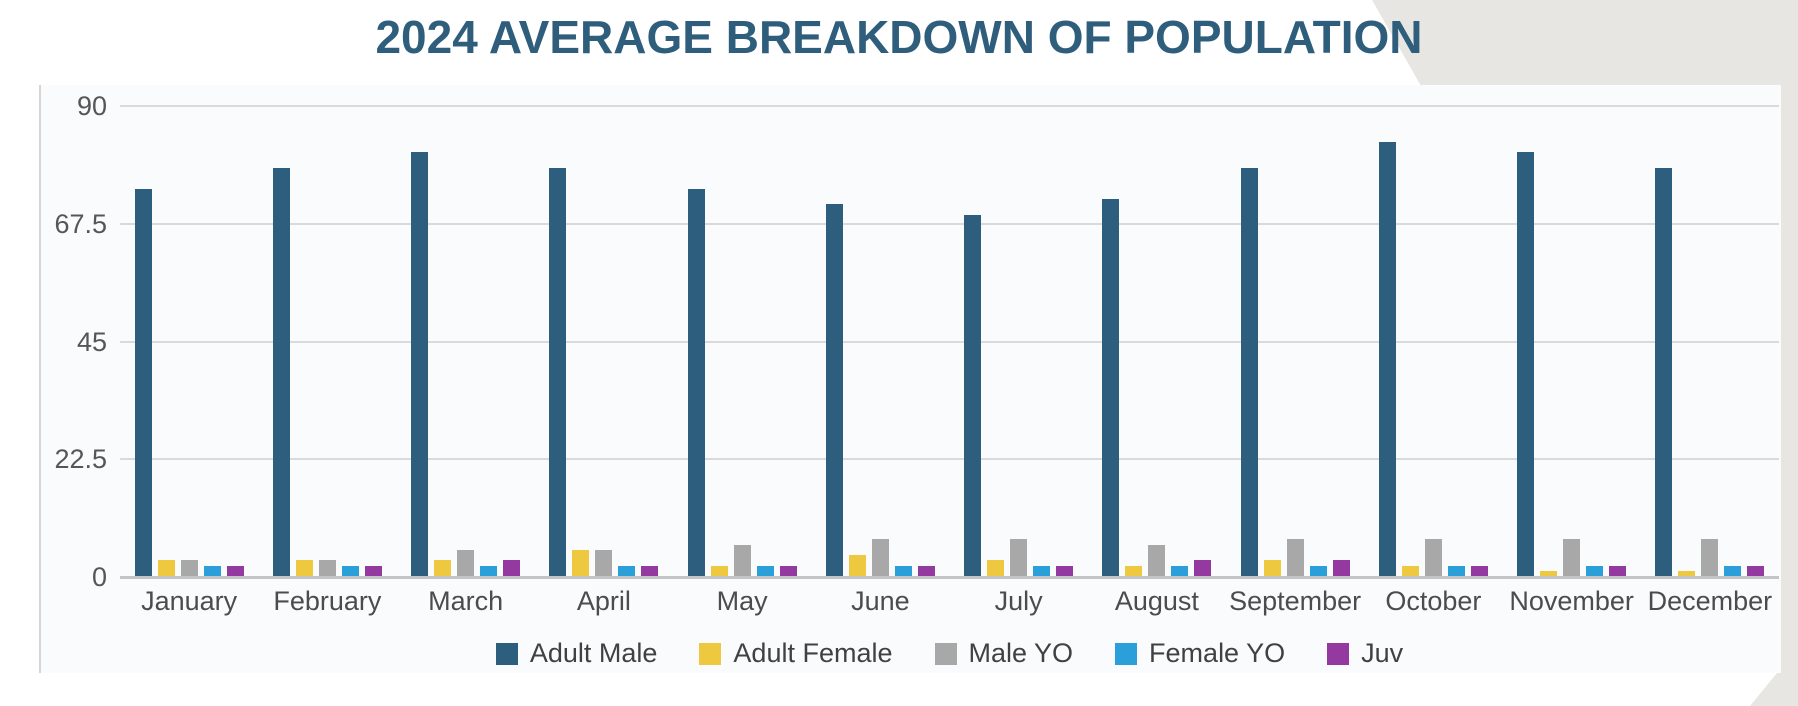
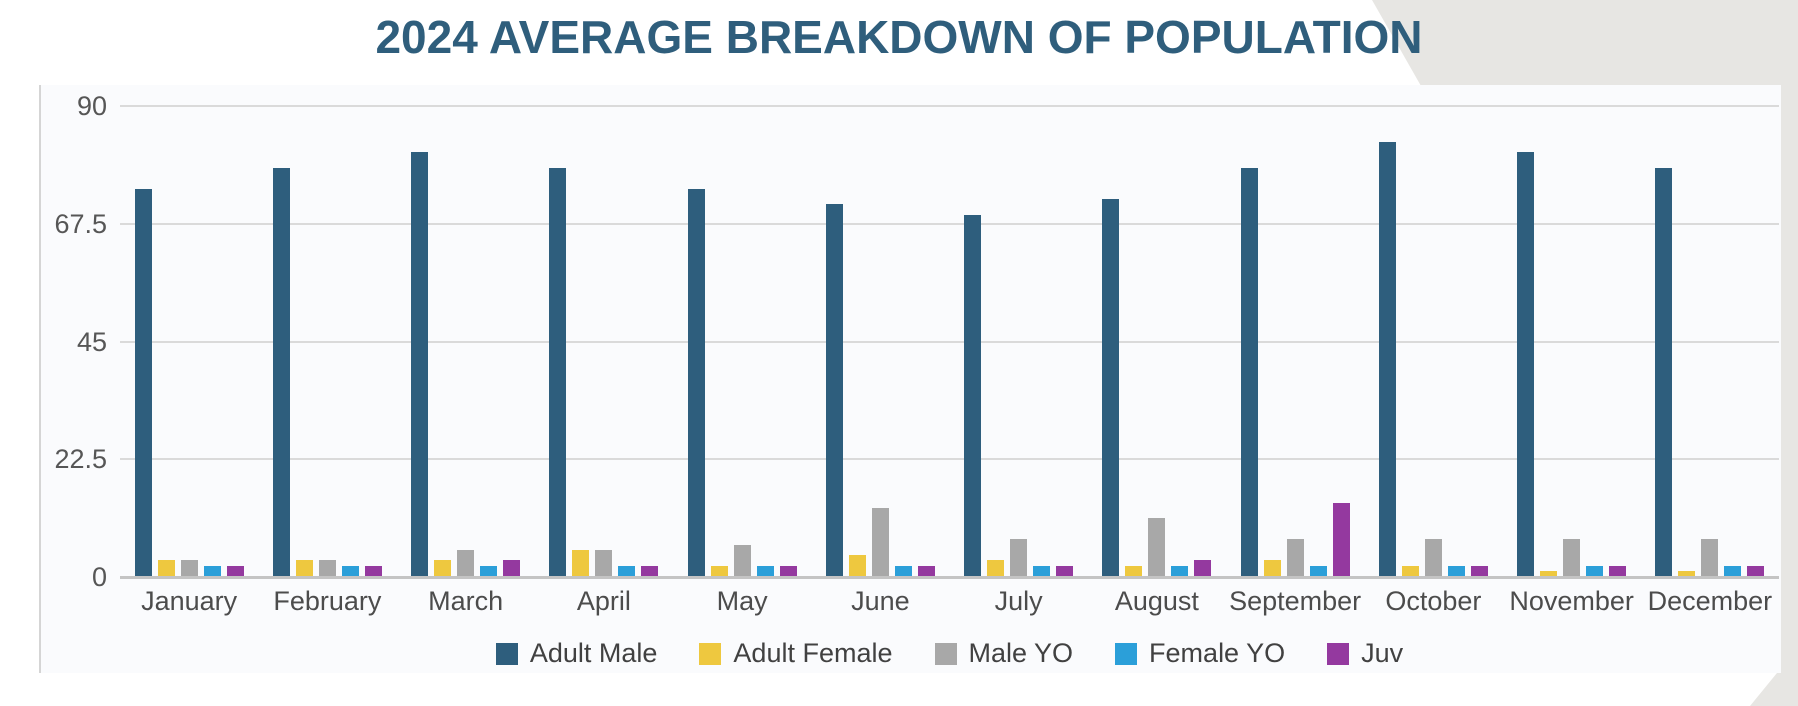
Male YO/June: 7 -> 13
Male YO/August: 6 -> 11
Juv/September: 3 -> 14
